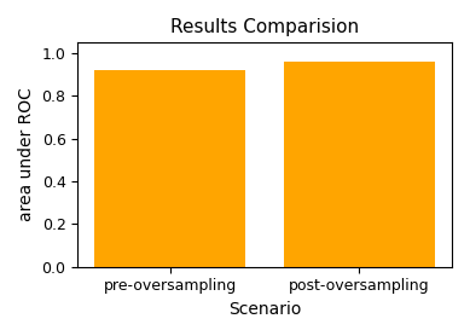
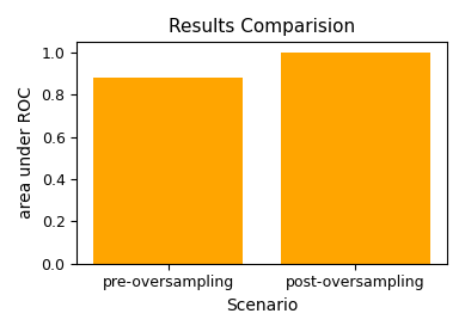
pre-oversampling: 0.92 -> 0.88
post-oversampling: 0.96 -> 1.00
